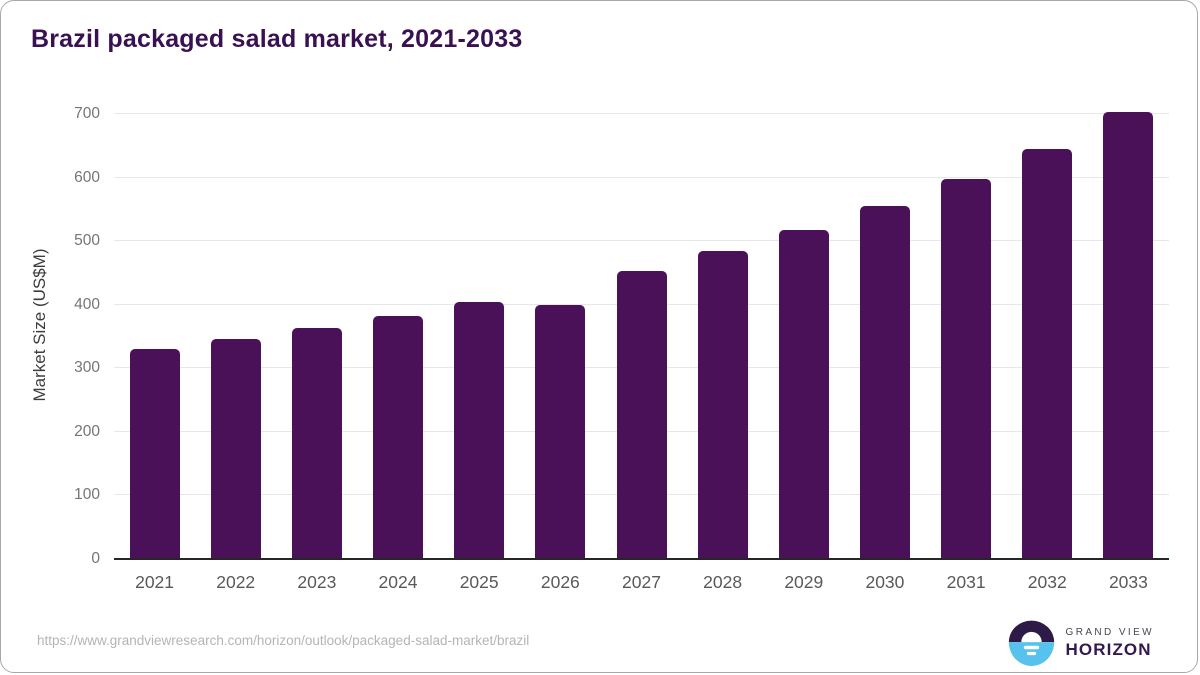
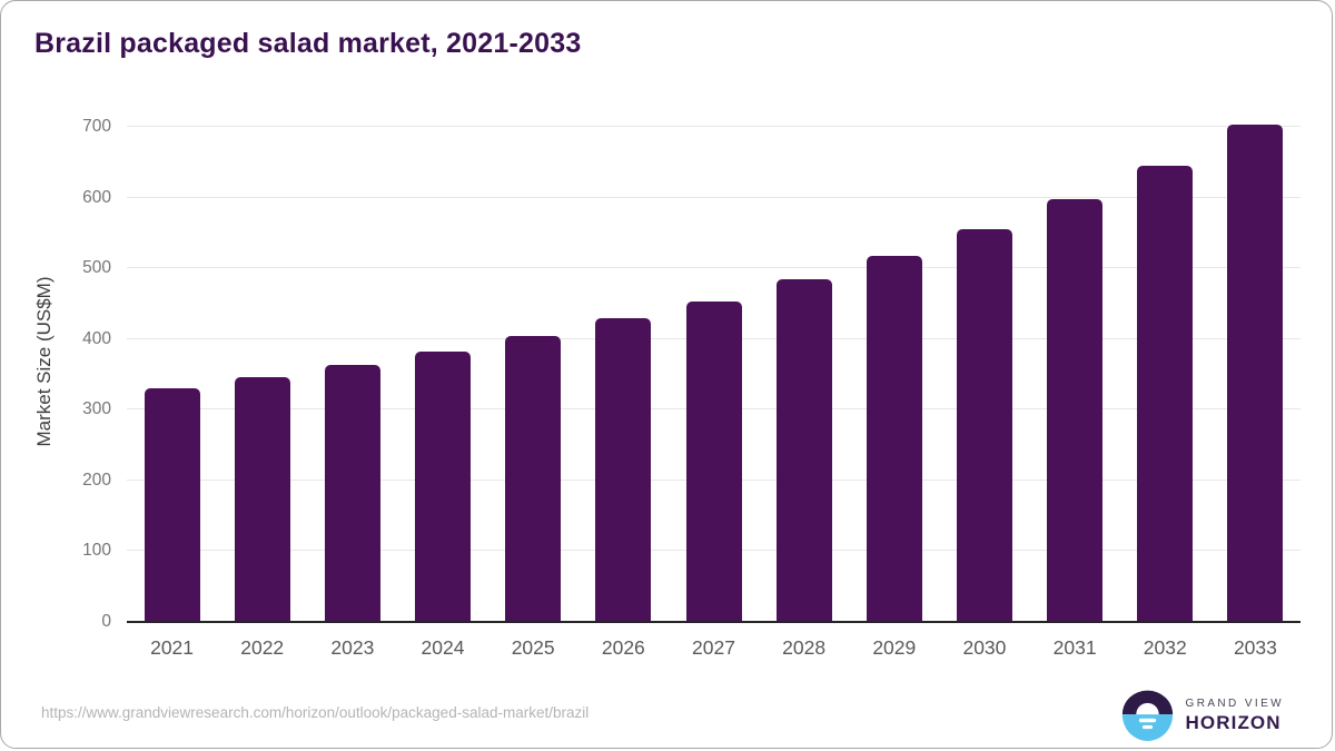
2026: 400 -> 430
